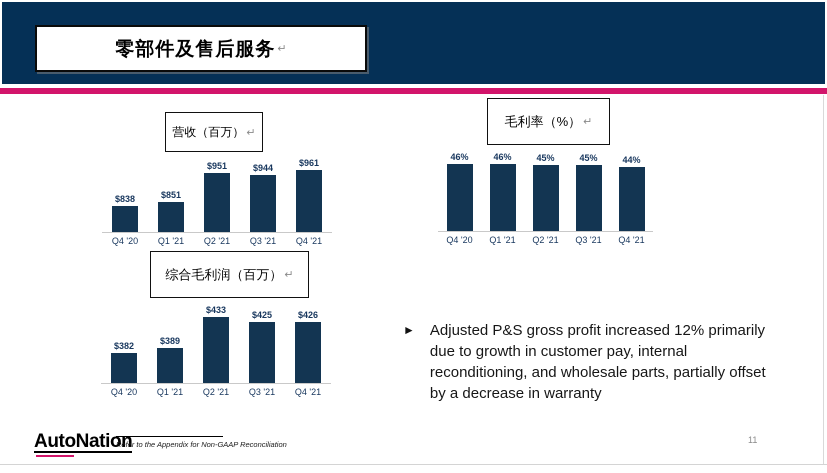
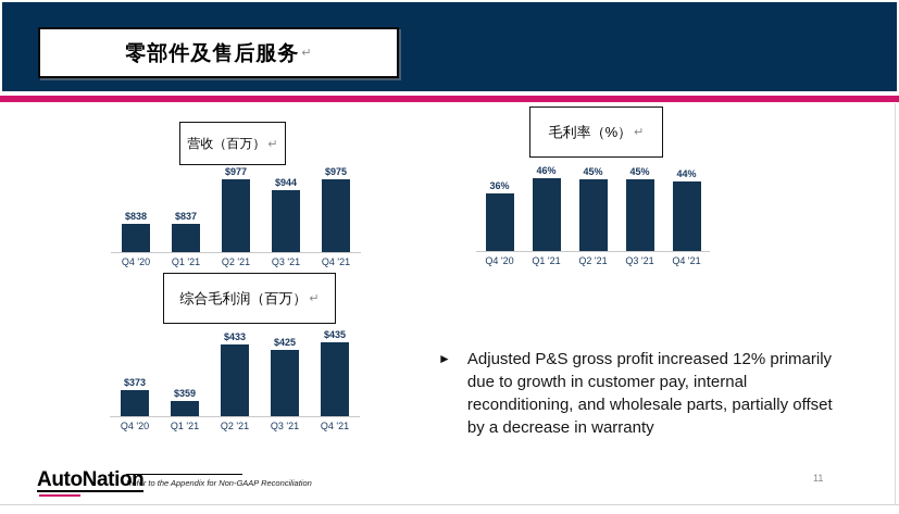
营收（百万）/Q1 '21: $851 -> $837
营收（百万）/Q2 '21: $951 -> $977
营收（百万）/Q4 '21: $961 -> $975
毛利率（%）/Q4 '20: 46% -> 36%
综合毛利润（百万）/Q4 '20: $382 -> $373
综合毛利润（百万）/Q1 '21: $389 -> $359
综合毛利润（百万）/Q4 '21: $426 -> $435
